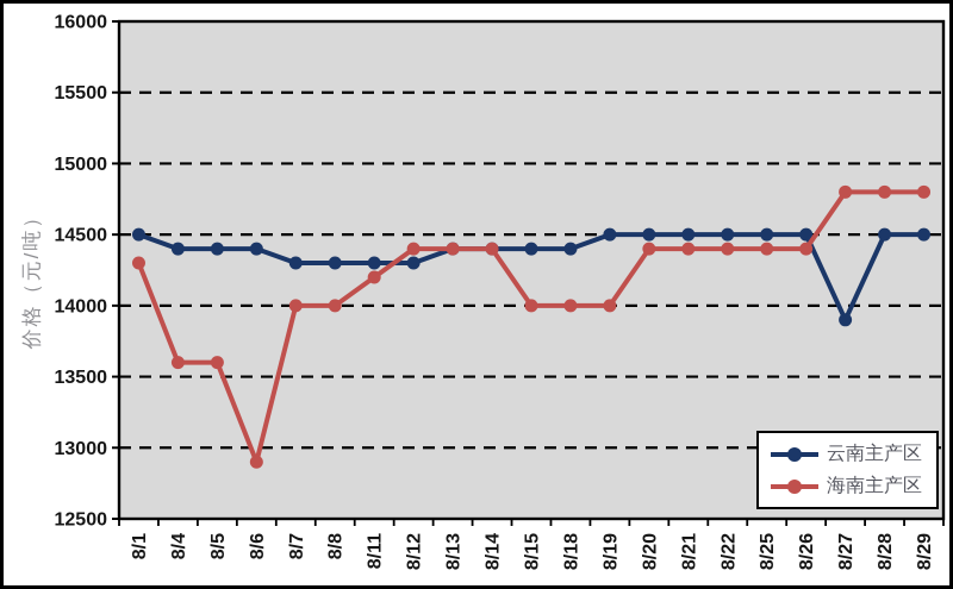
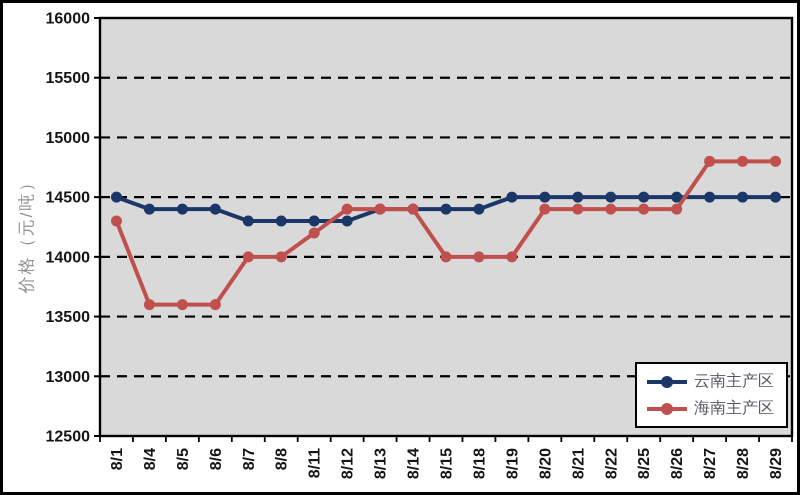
海南主产区/8/6: 12900 -> 13600
云南主产区/8/27: 13900 -> 14500
